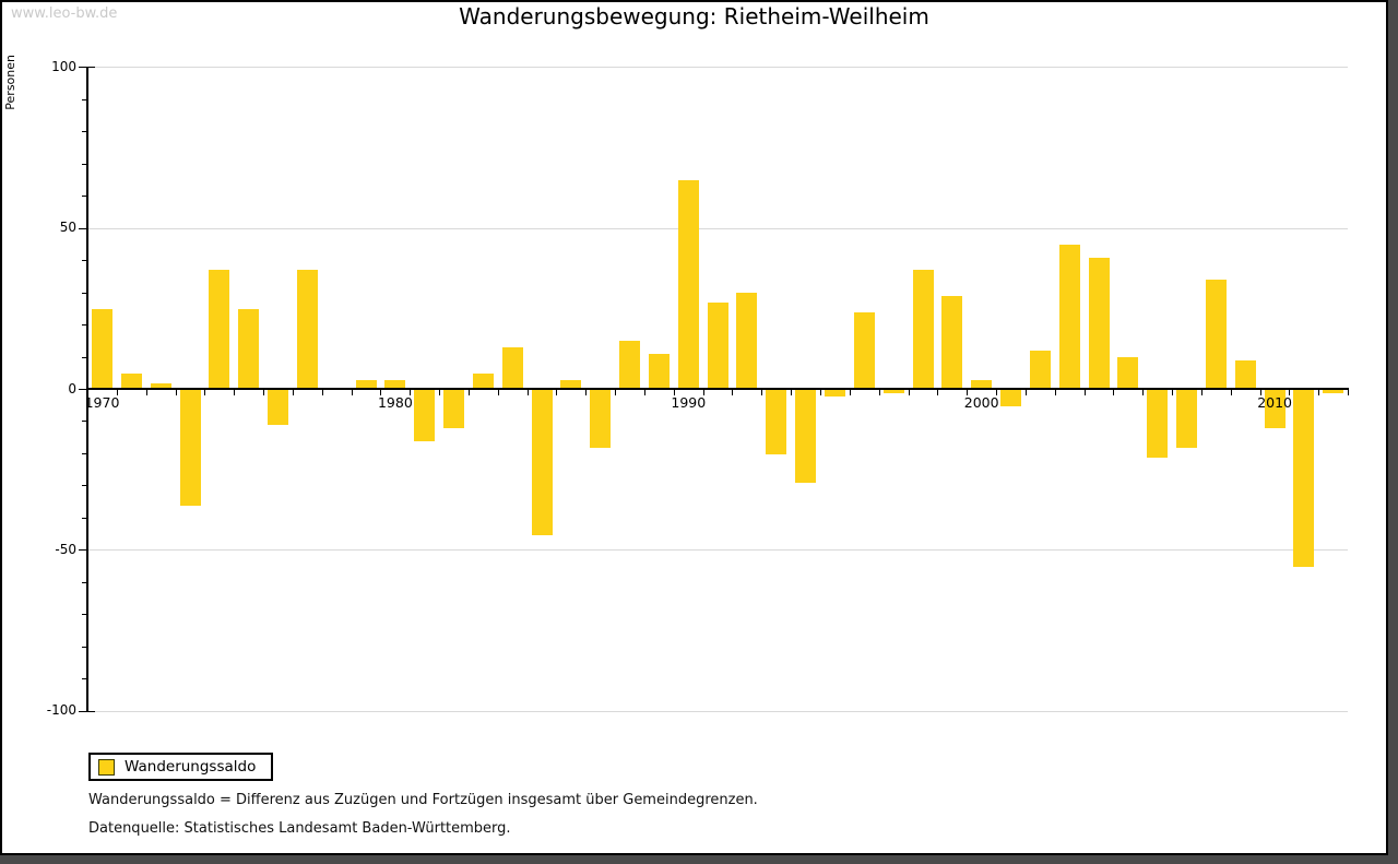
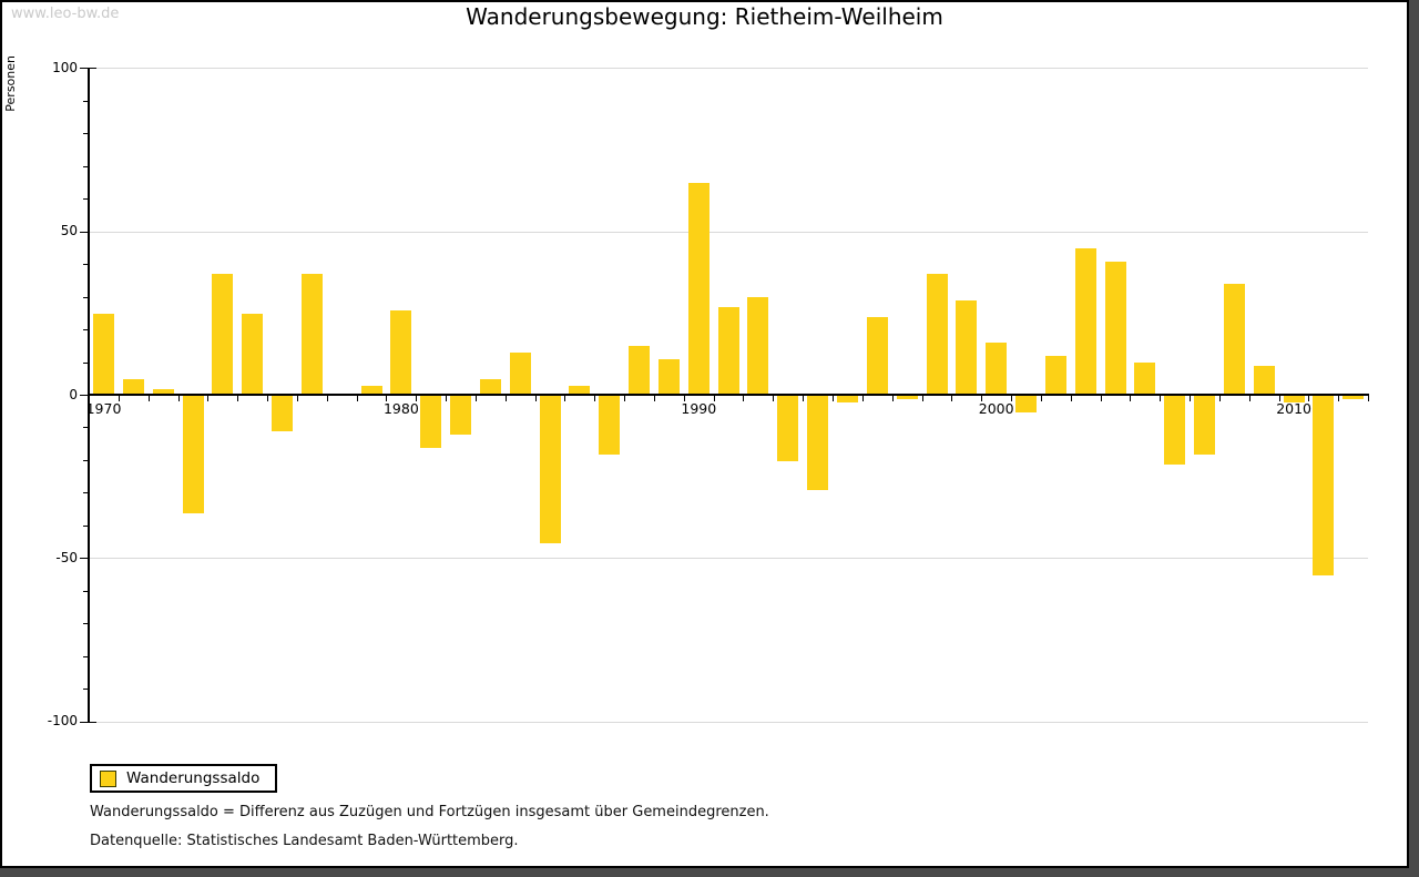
1980: 3 -> 26
2000: 3 -> 16
2010: -12 -> -2
